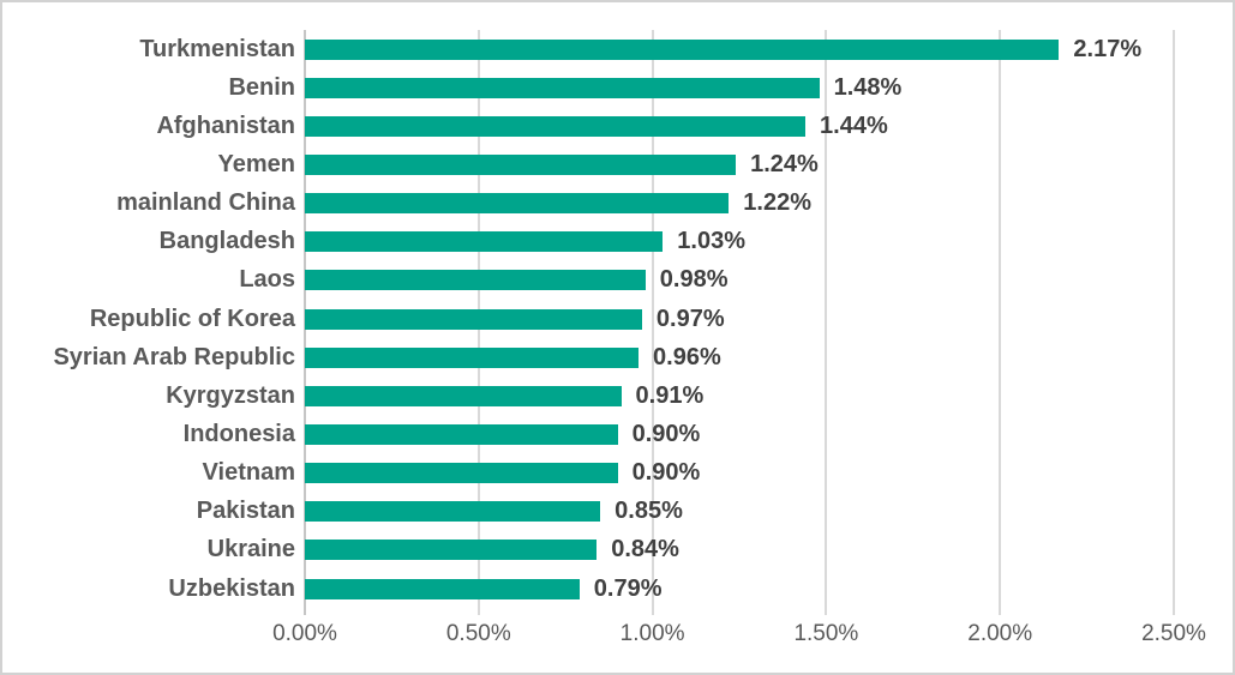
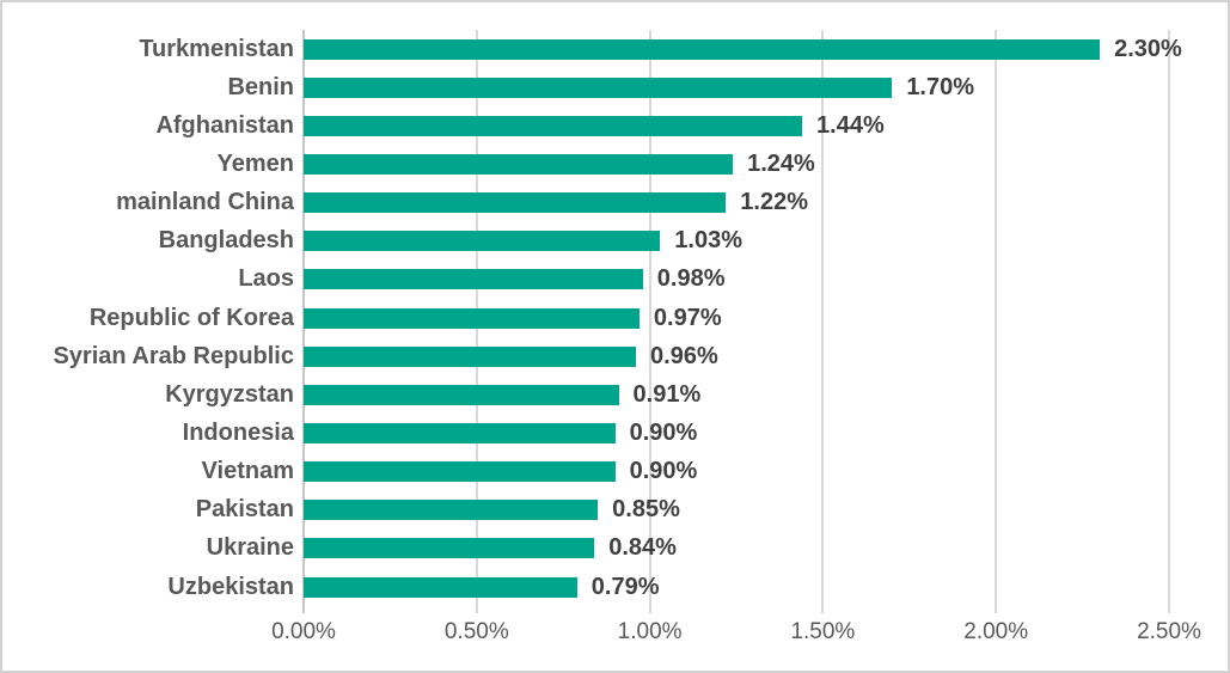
Turkmenistan: 2.17% -> 2.30%
Benin: 1.48% -> 1.70%
